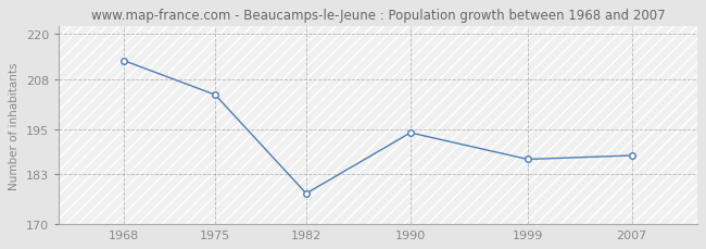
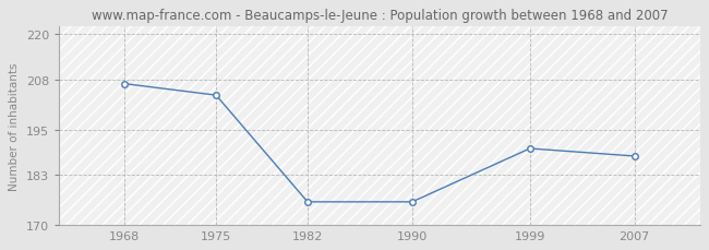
1968: 213 -> 207
1982: 178 -> 176
1990: 194 -> 176
1999: 187 -> 190
